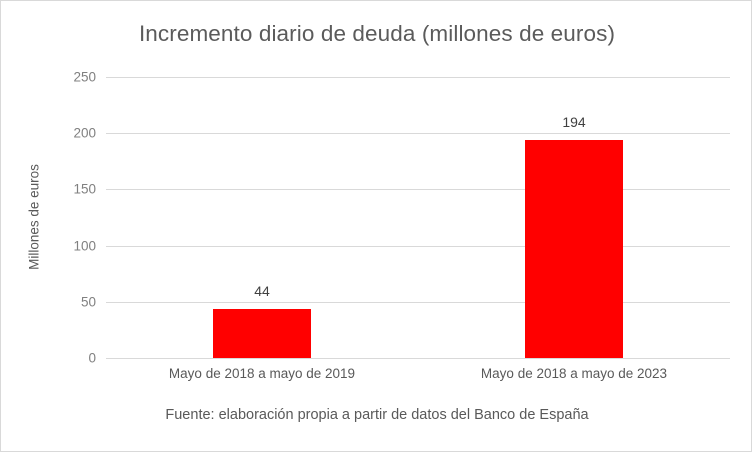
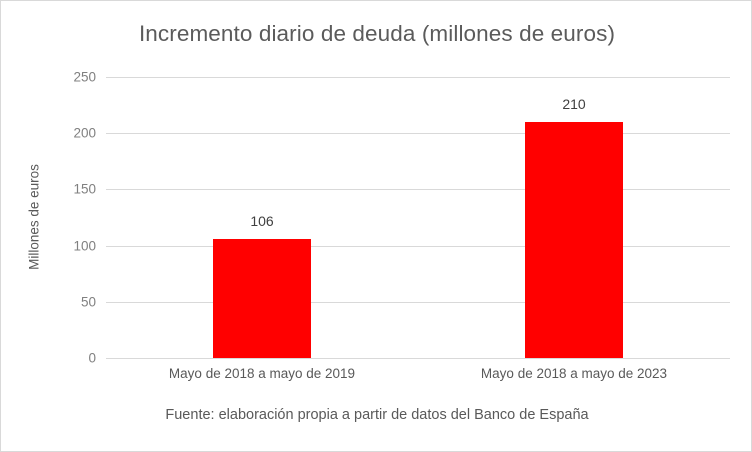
Mayo de 2018 a mayo de 2019: 44 -> 106
Mayo de 2018 a mayo de 2023: 194 -> 210
